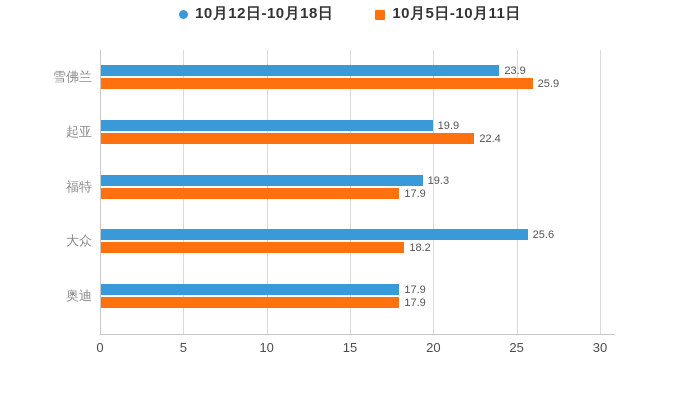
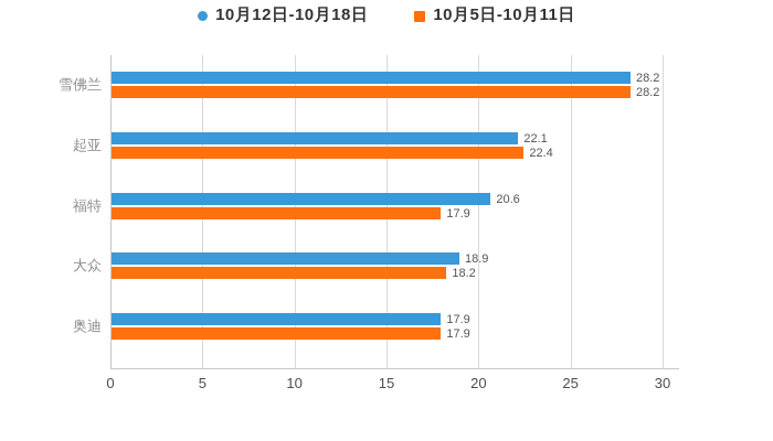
10月12日-10月18日/雪佛兰: 23.9 -> 28.2
10月5日-10月11日/雪佛兰: 25.9 -> 28.2
10月12日-10月18日/起亚: 19.9 -> 22.1
10月12日-10月18日/福特: 19.3 -> 20.6
10月12日-10月18日/大众: 25.6 -> 18.9
